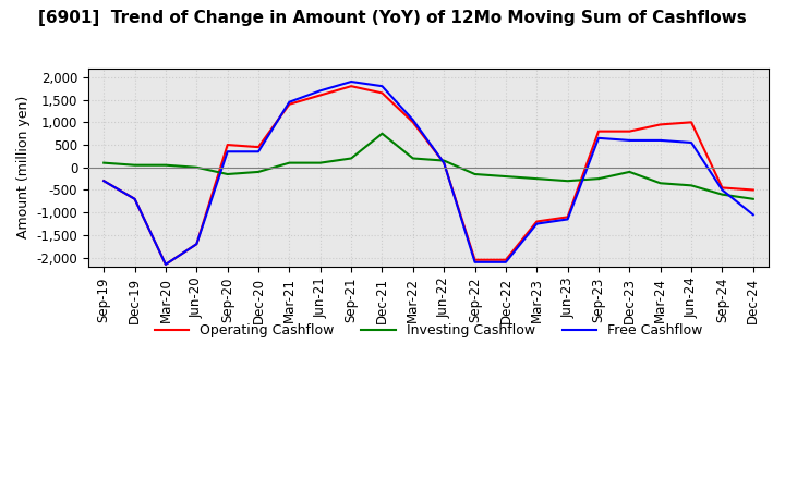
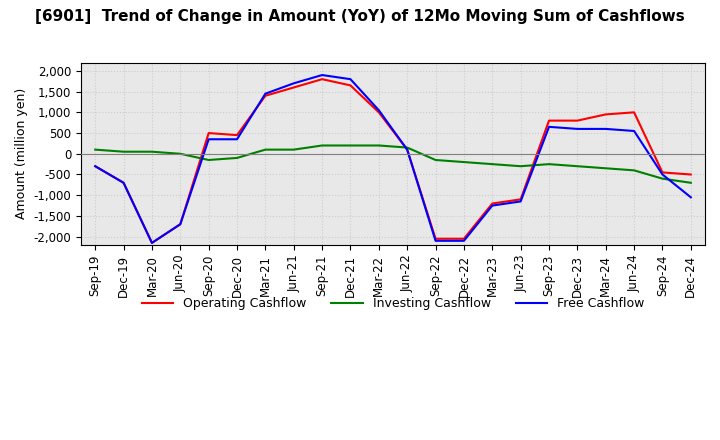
Investing Cashflow/Dec-21: 750 -> 200
Investing Cashflow/Dec-23: -100 -> -300
